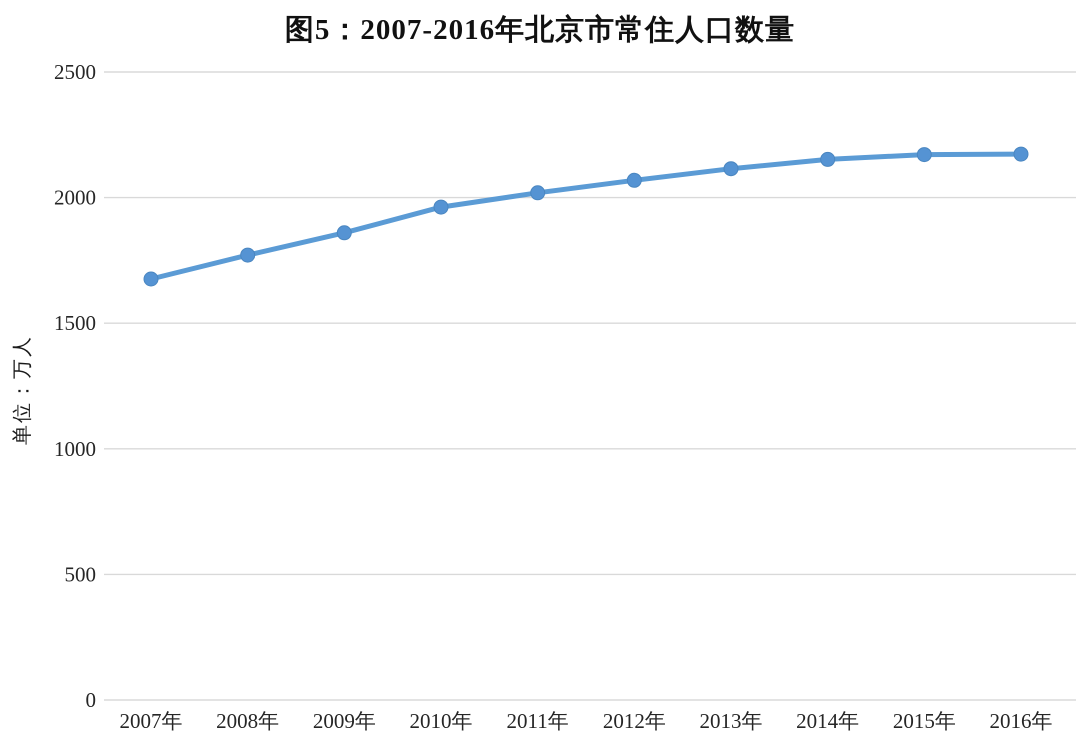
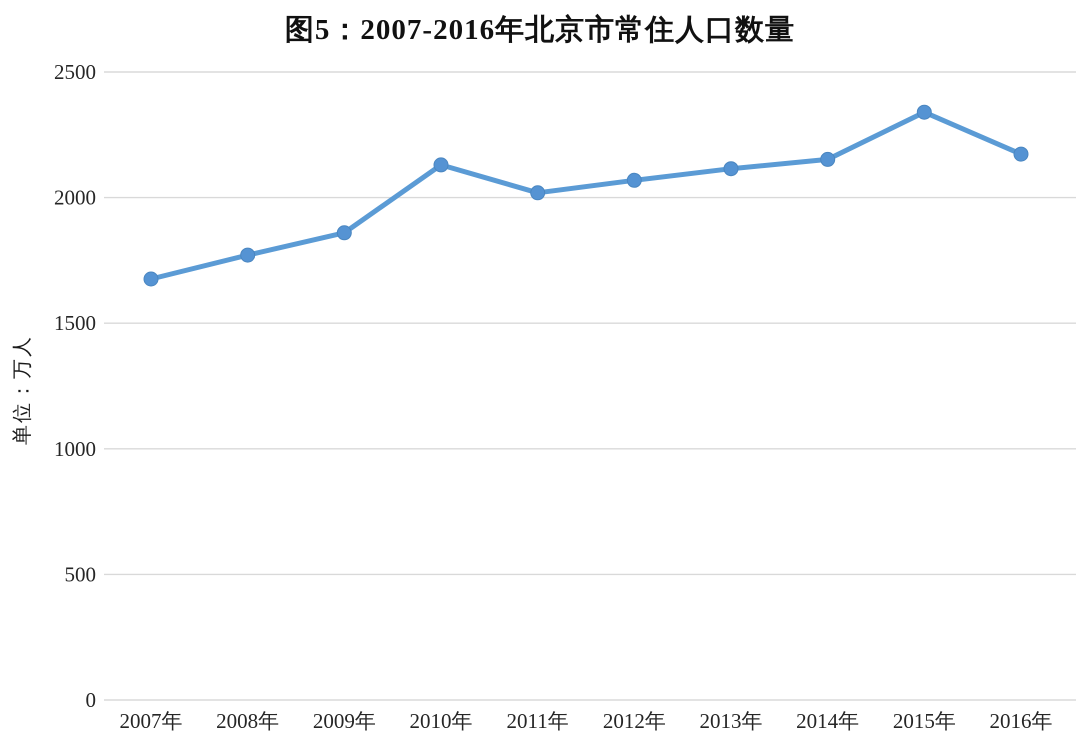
2010年: 1960 -> 2130
2015年: 2170 -> 2340
